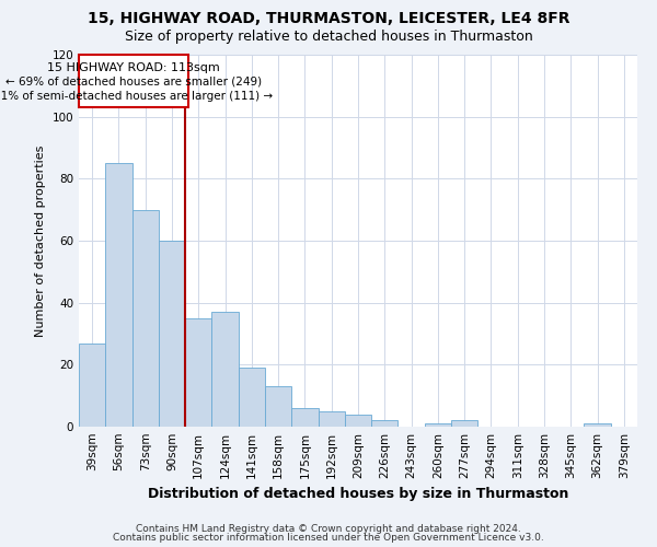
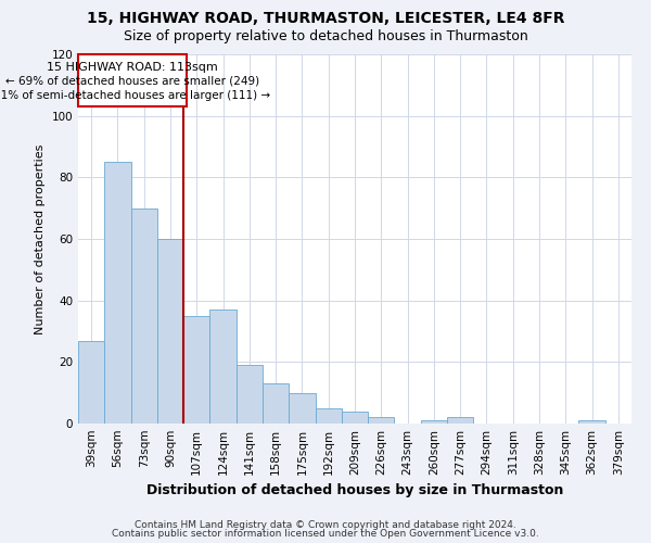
175sqm: 6 -> 10
